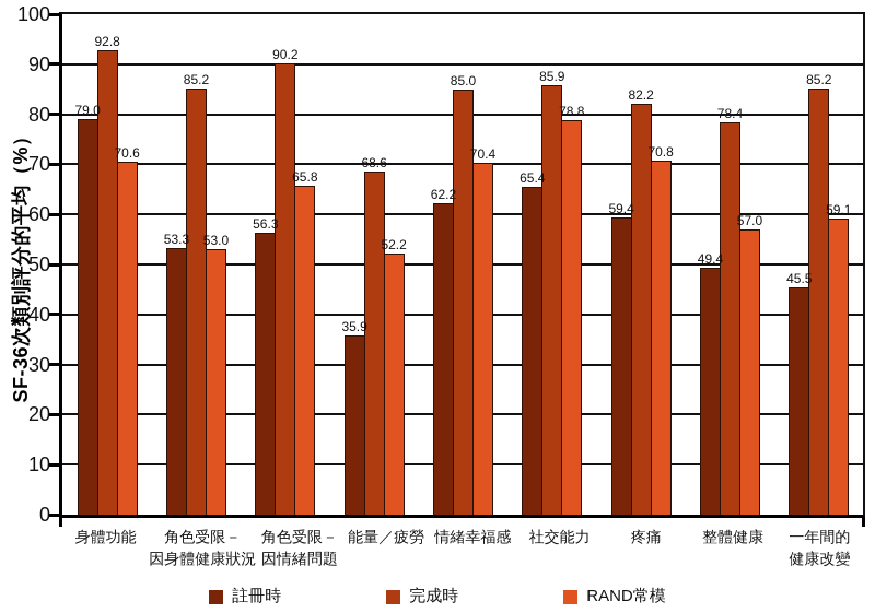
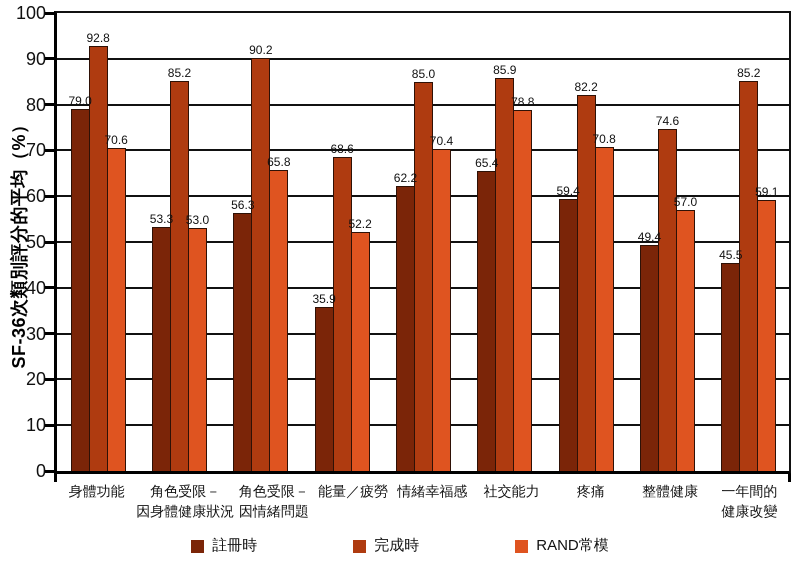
完成時/整體健康: 78.4 -> 74.6
